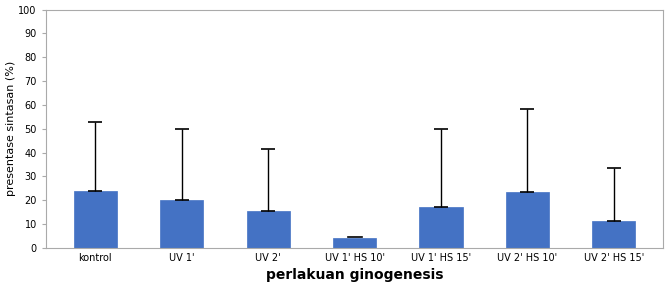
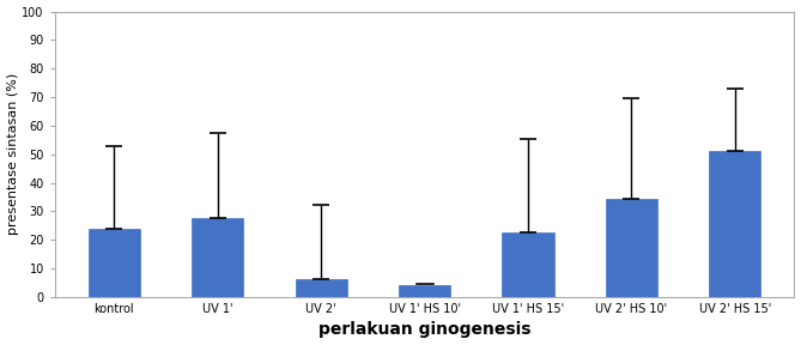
UV 1': 20.0 -> 27.5
UV 2': 15.5 -> 6.5
UV 1' HS 15': 17.0 -> 22.5
UV 2' HS 10': 23.5 -> 34.5
UV 2' HS 15': 11.5 -> 51.0
